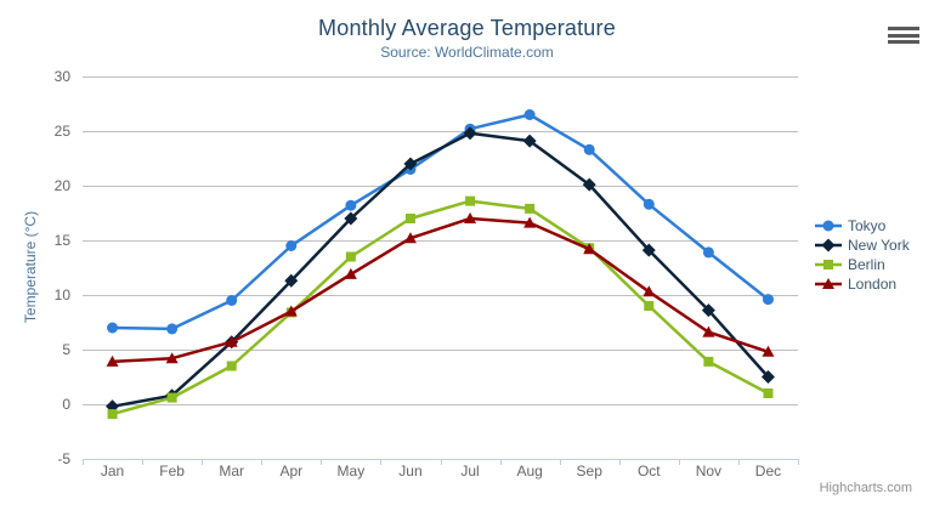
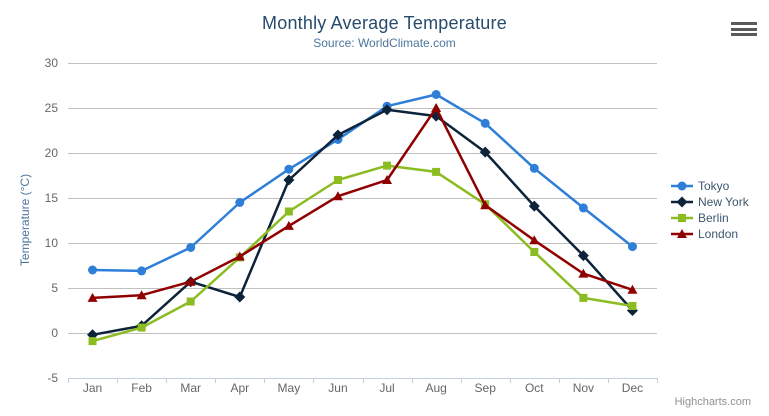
New York/Apr: 11 -> 4
London/Aug: 17 -> 25
Berlin/Dec: 1 -> 3
